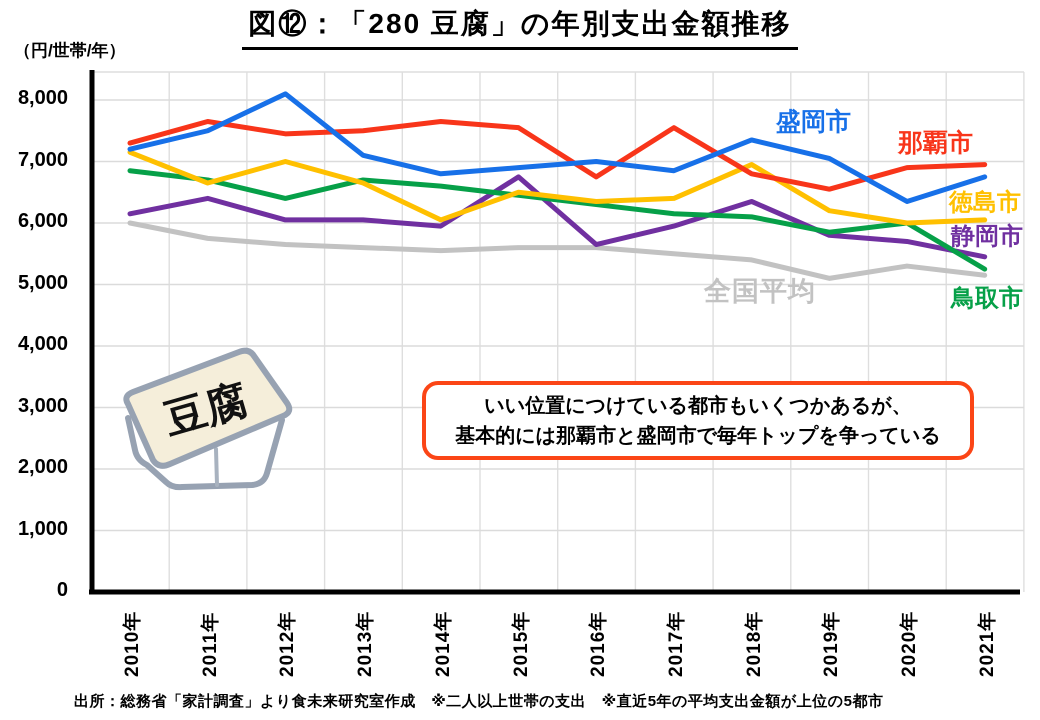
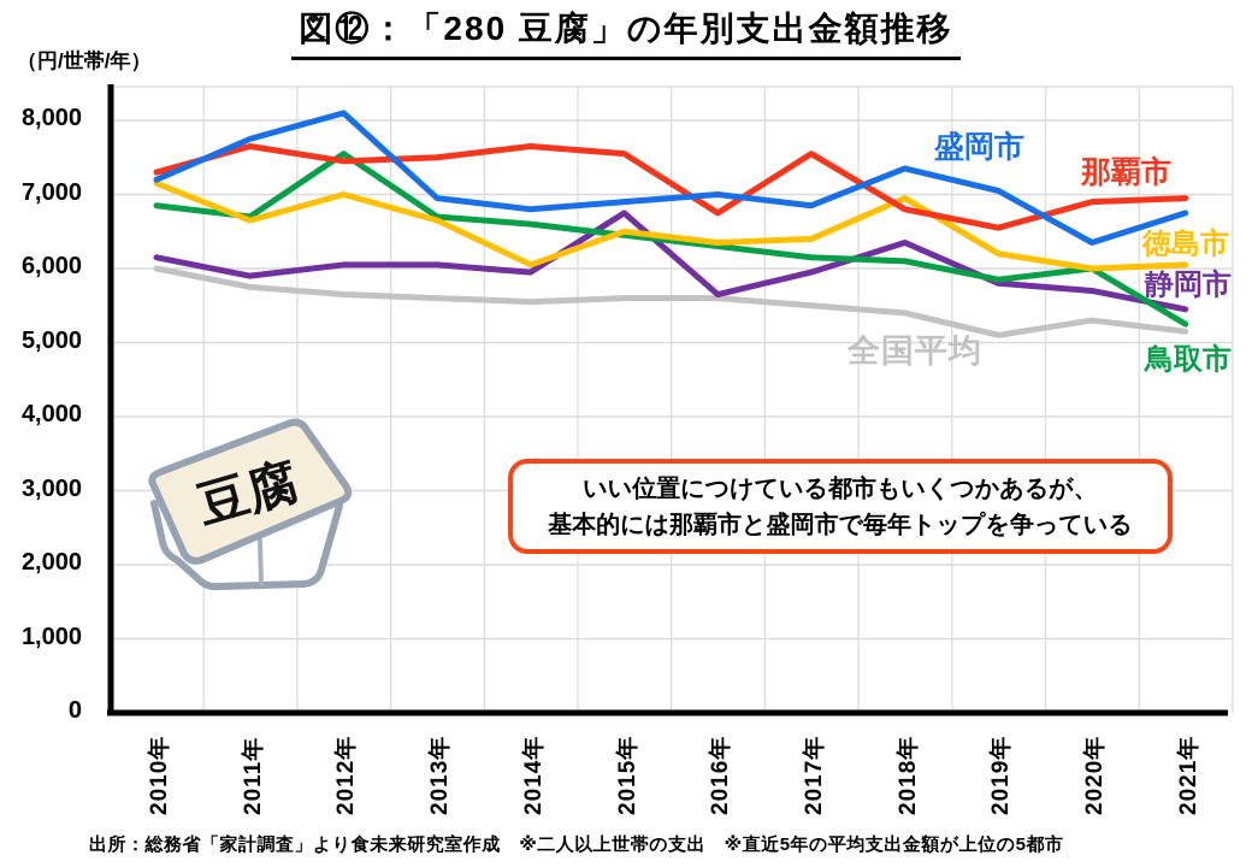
盛岡市/2011年: 7500 -> 7800
静岡市/2011年: 6400 -> 5900
鳥取市/2012年: 6400 -> 7600
盛岡市/2013年: 7100 -> 7000
